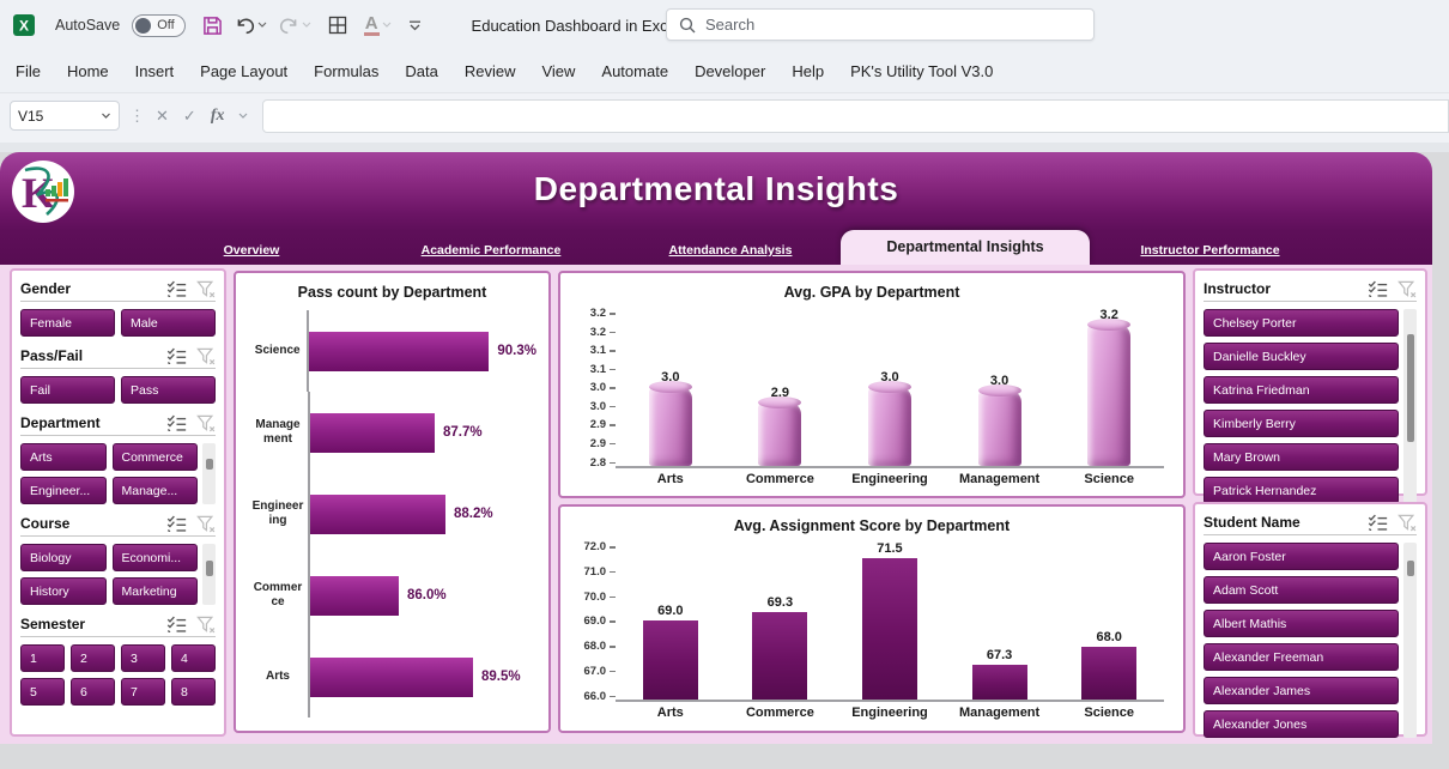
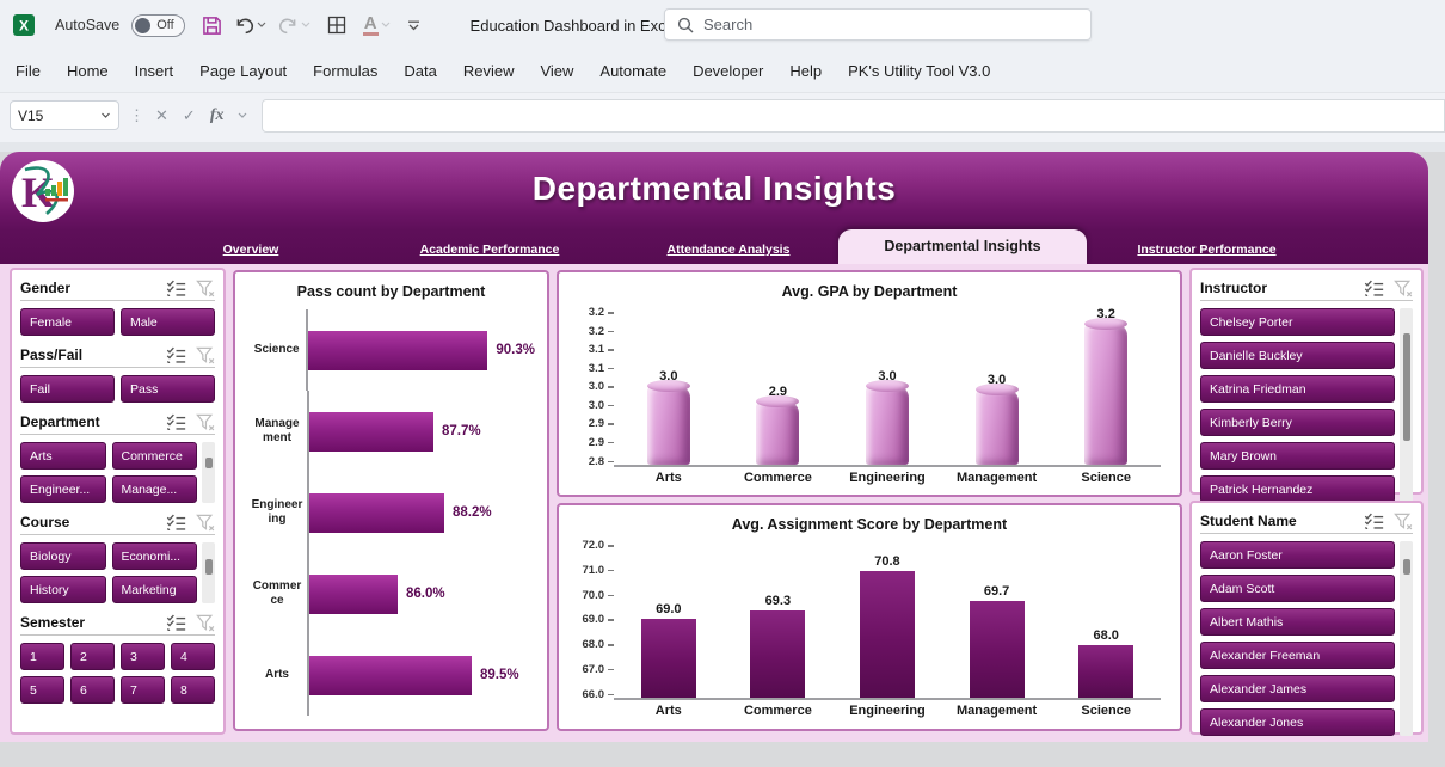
Avg. Assignment Score by Department/Engineering: 71.5 -> 70.8
Avg. Assignment Score by Department/Management: 67.3 -> 69.7
